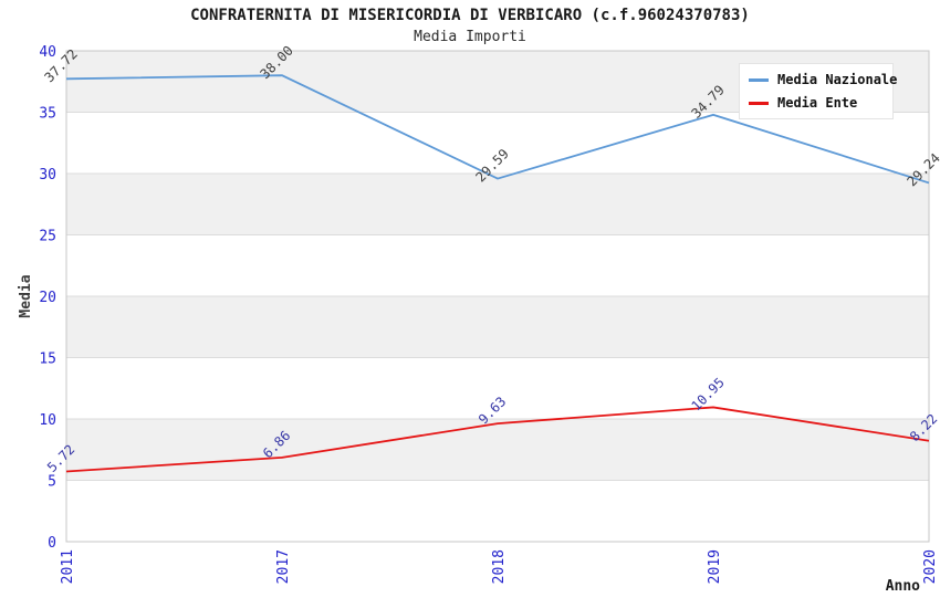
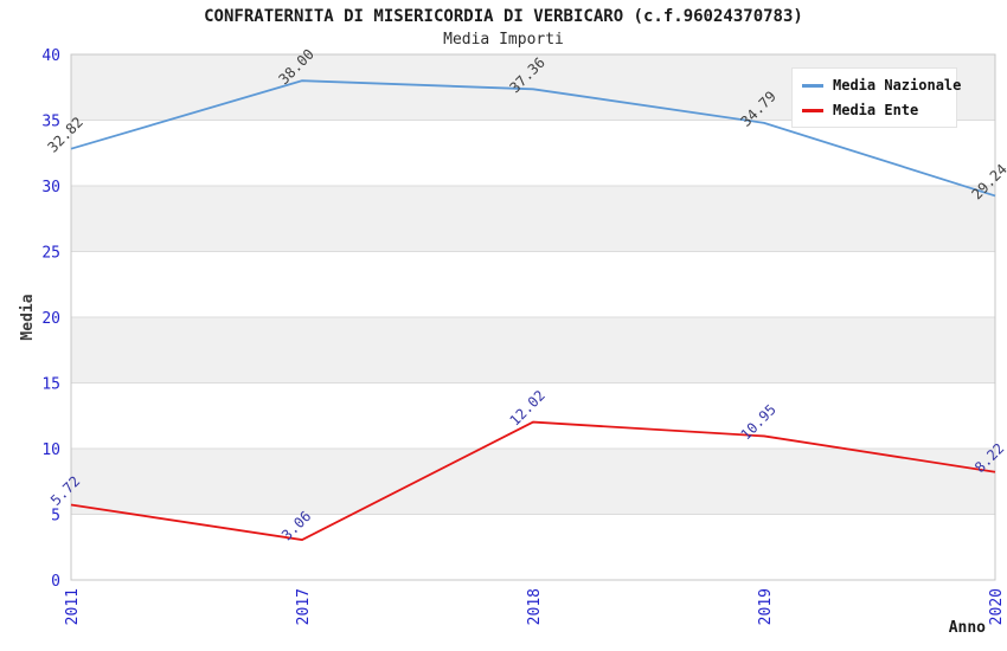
Media Nazionale/2011: 37.72 -> 32.82
Media Ente/2017: 6.86 -> 3.06
Media Nazionale/2018: 29.59 -> 37.36
Media Ente/2018: 9.63 -> 12.02
